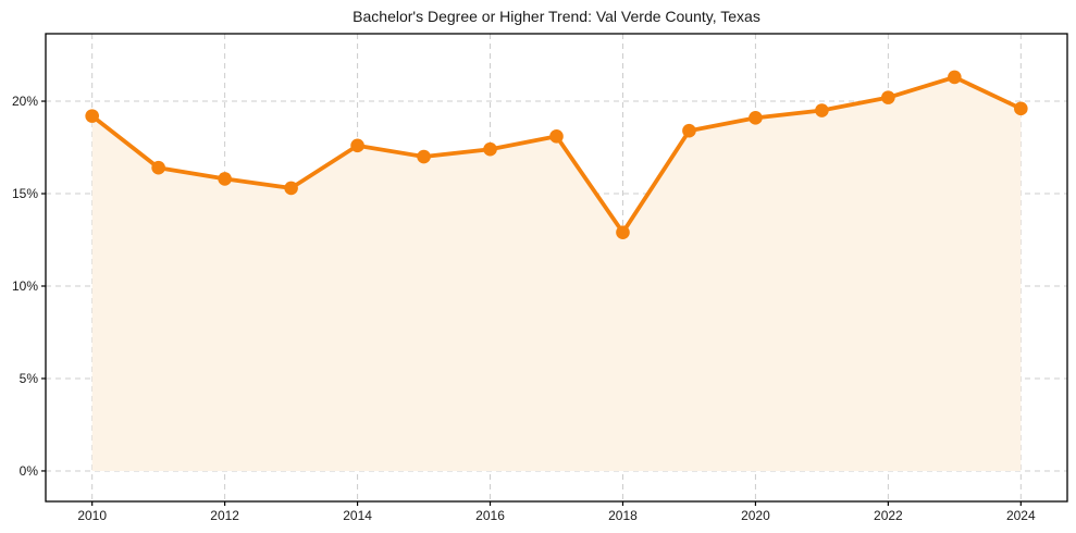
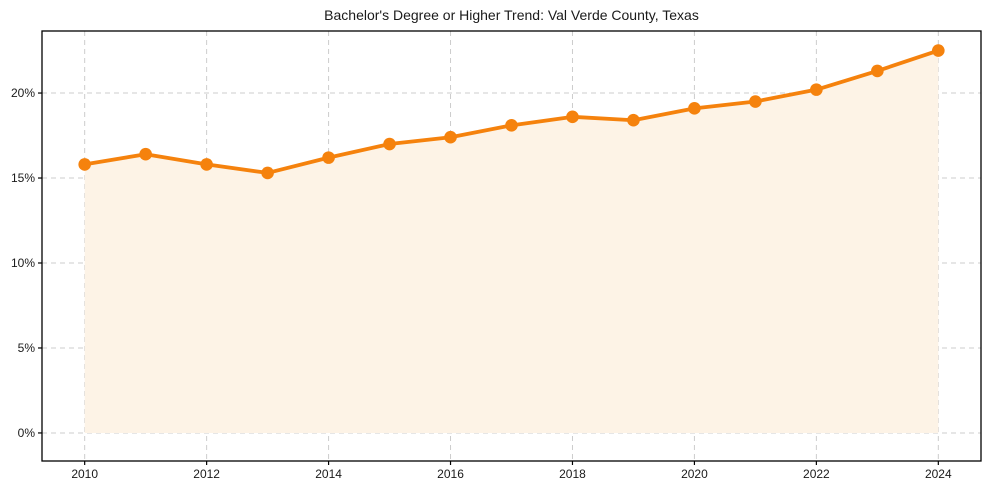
2010: 19.2% -> 15.8%
2014: 17.6% -> 16.2%
2018: 12.9% -> 18.6%
2024: 19.6% -> 22.5%
